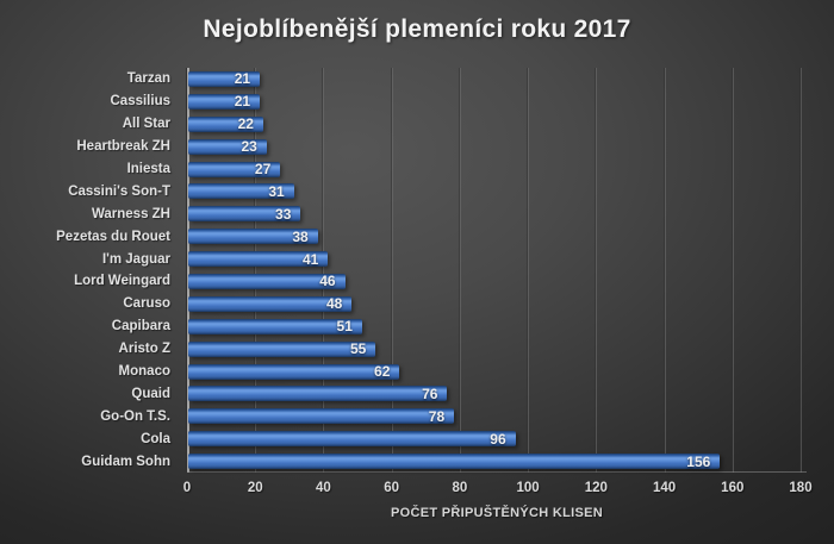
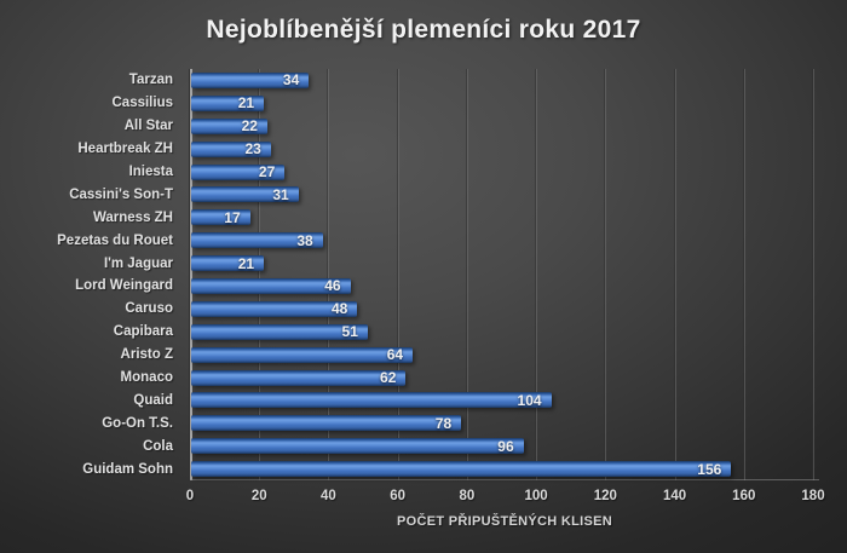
Tarzan: 21 -> 34
Warness ZH: 33 -> 17
I'm Jaguar: 41 -> 21
Aristo Z: 55 -> 64
Quaid: 76 -> 104
